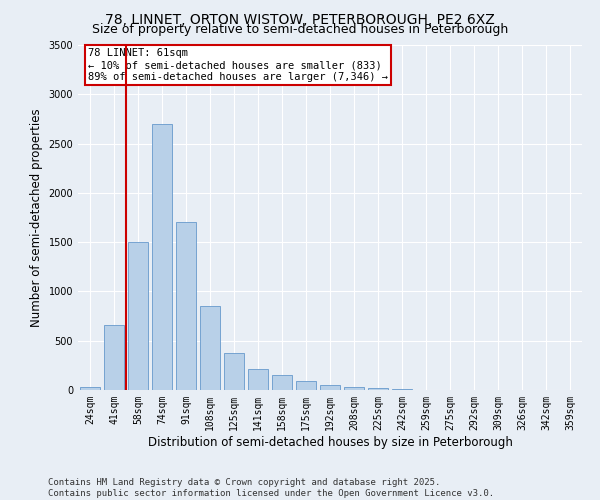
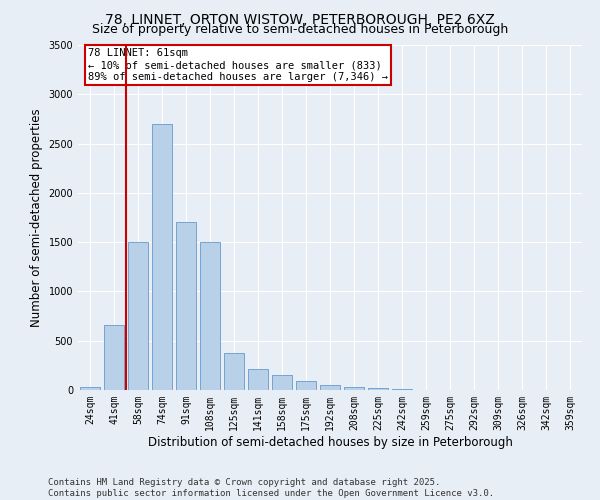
108sqm: 850 -> 1500
